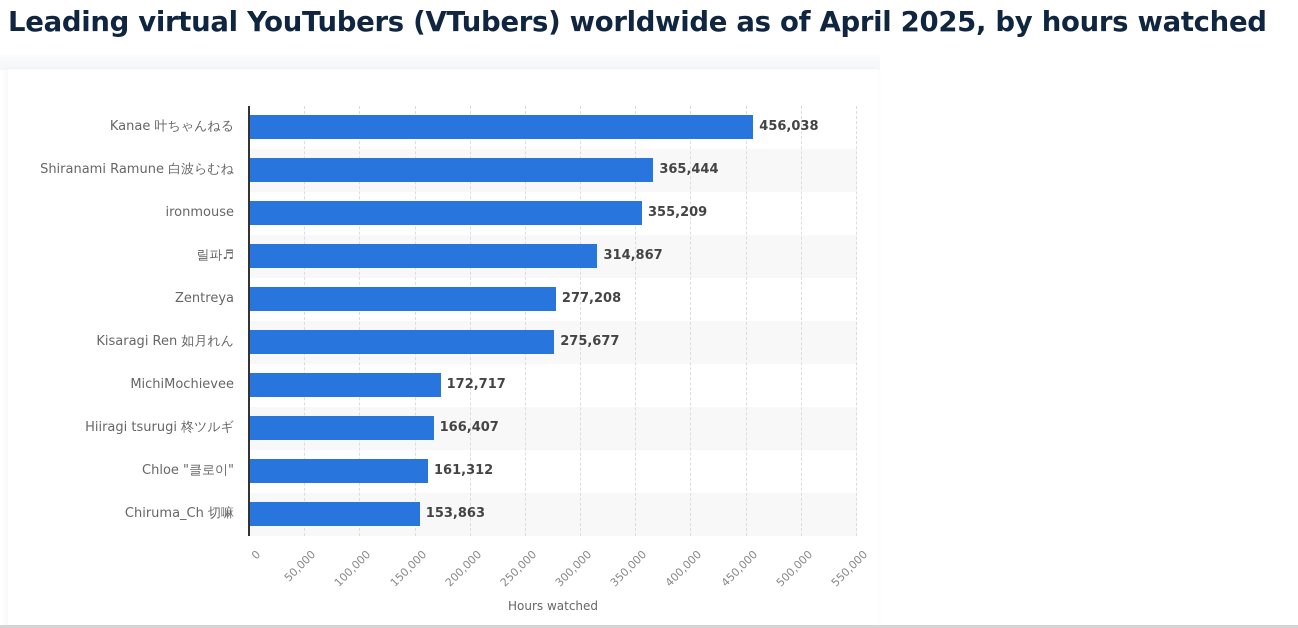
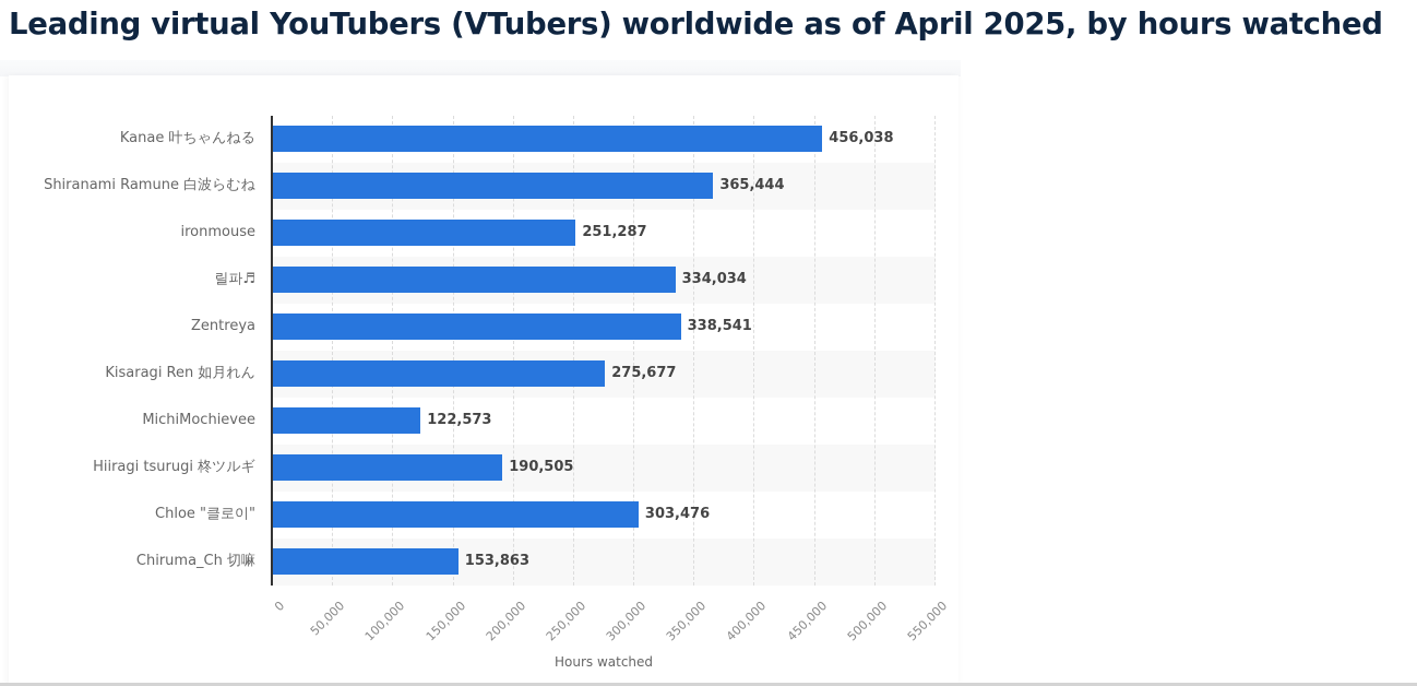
ironmouse: 355,209 -> 251,287
릴파♬: 314,867 -> 334,034
Zentreya: 277,208 -> 338,541
MichiMochievee: 172,717 -> 122,573
Hiiragi tsurugi 柊ツルギ: 166,407 -> 190,505
Chloe "클로이": 161,312 -> 303,476
